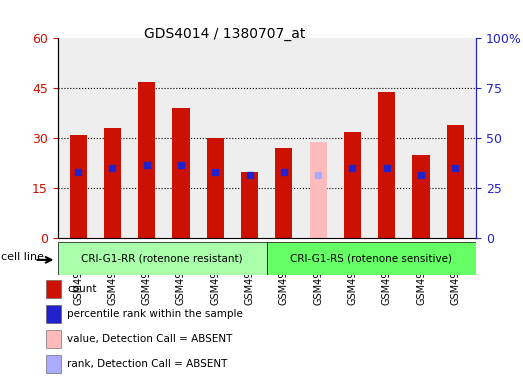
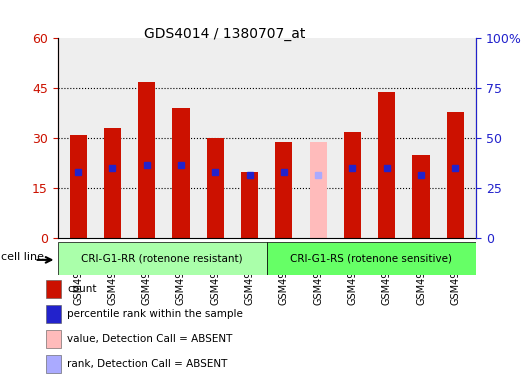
GSM498444: 27 -> 29
GSM498449: 34 -> 38
